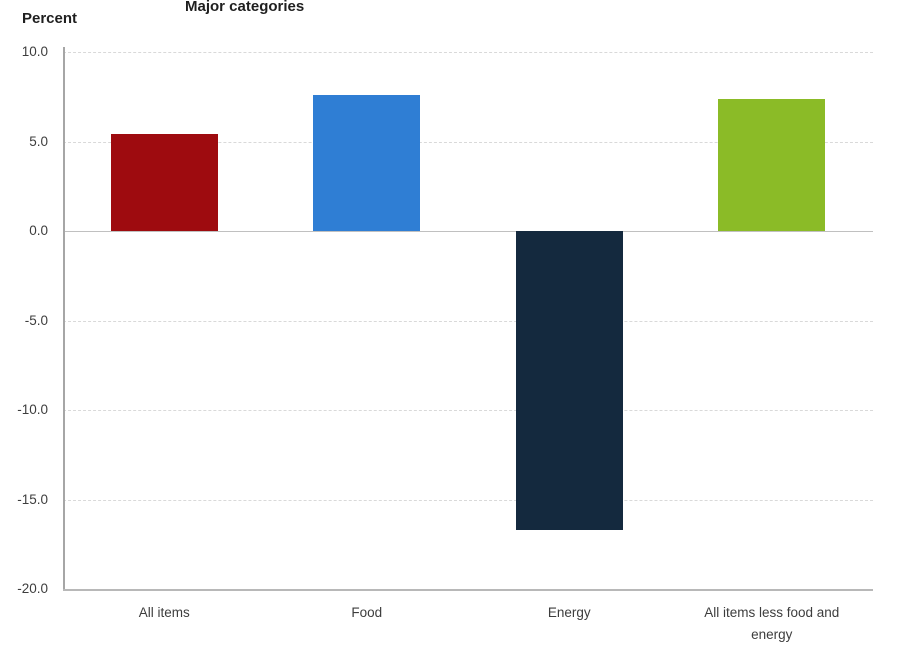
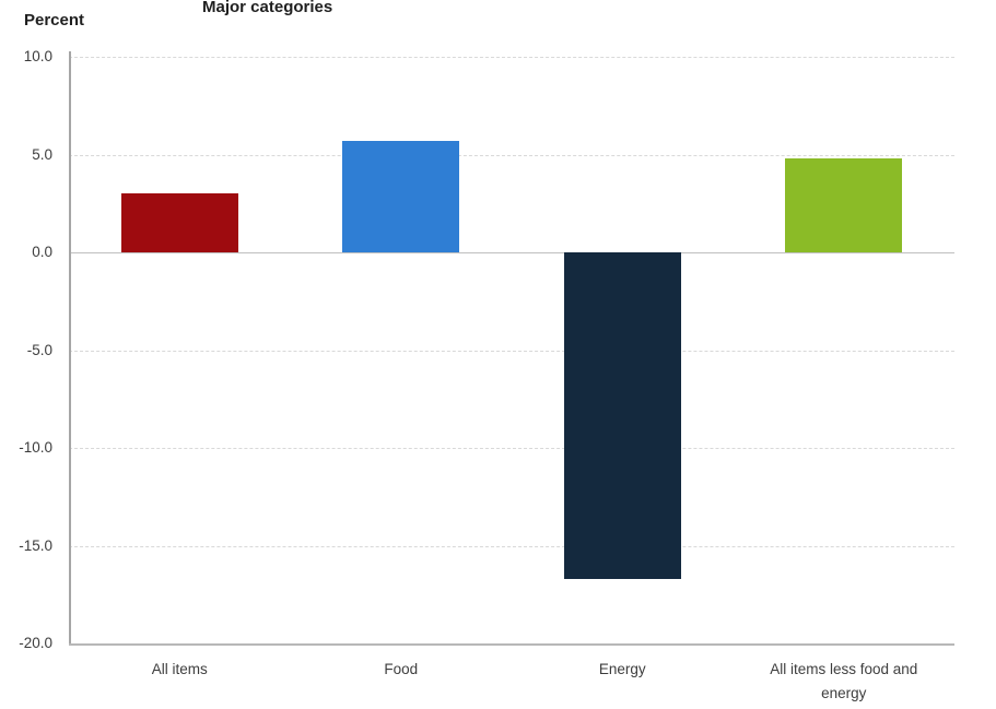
All items: 5.4 -> 3.0
Food: 7.6 -> 5.7
All items less food and energy: 7.4 -> 4.8
